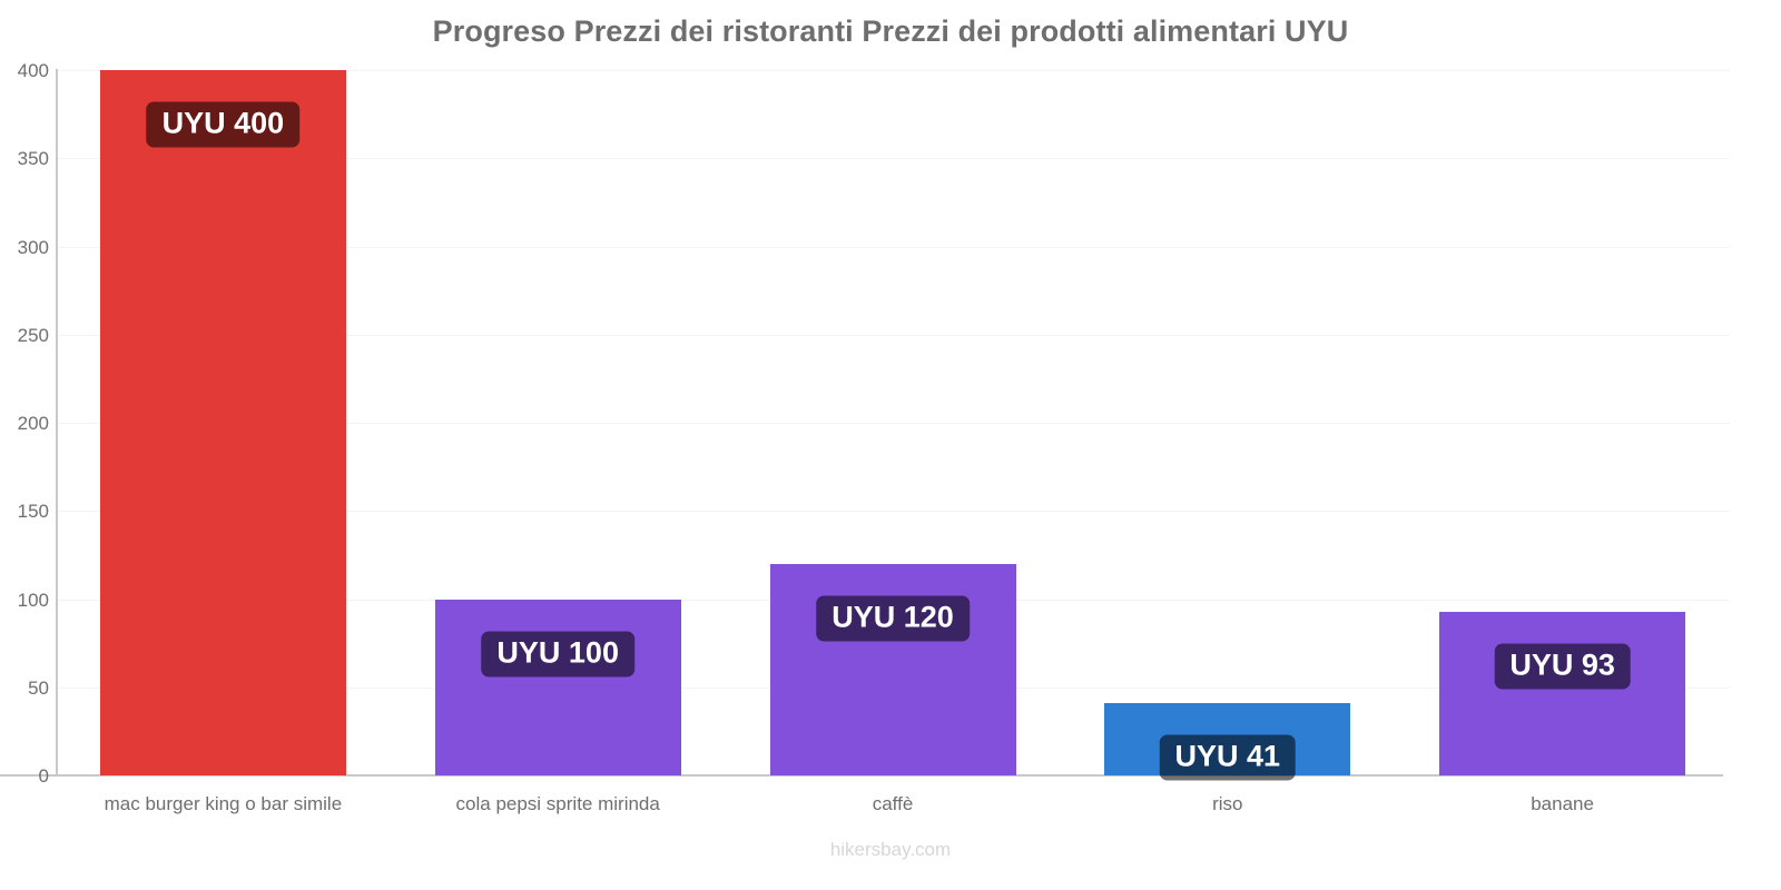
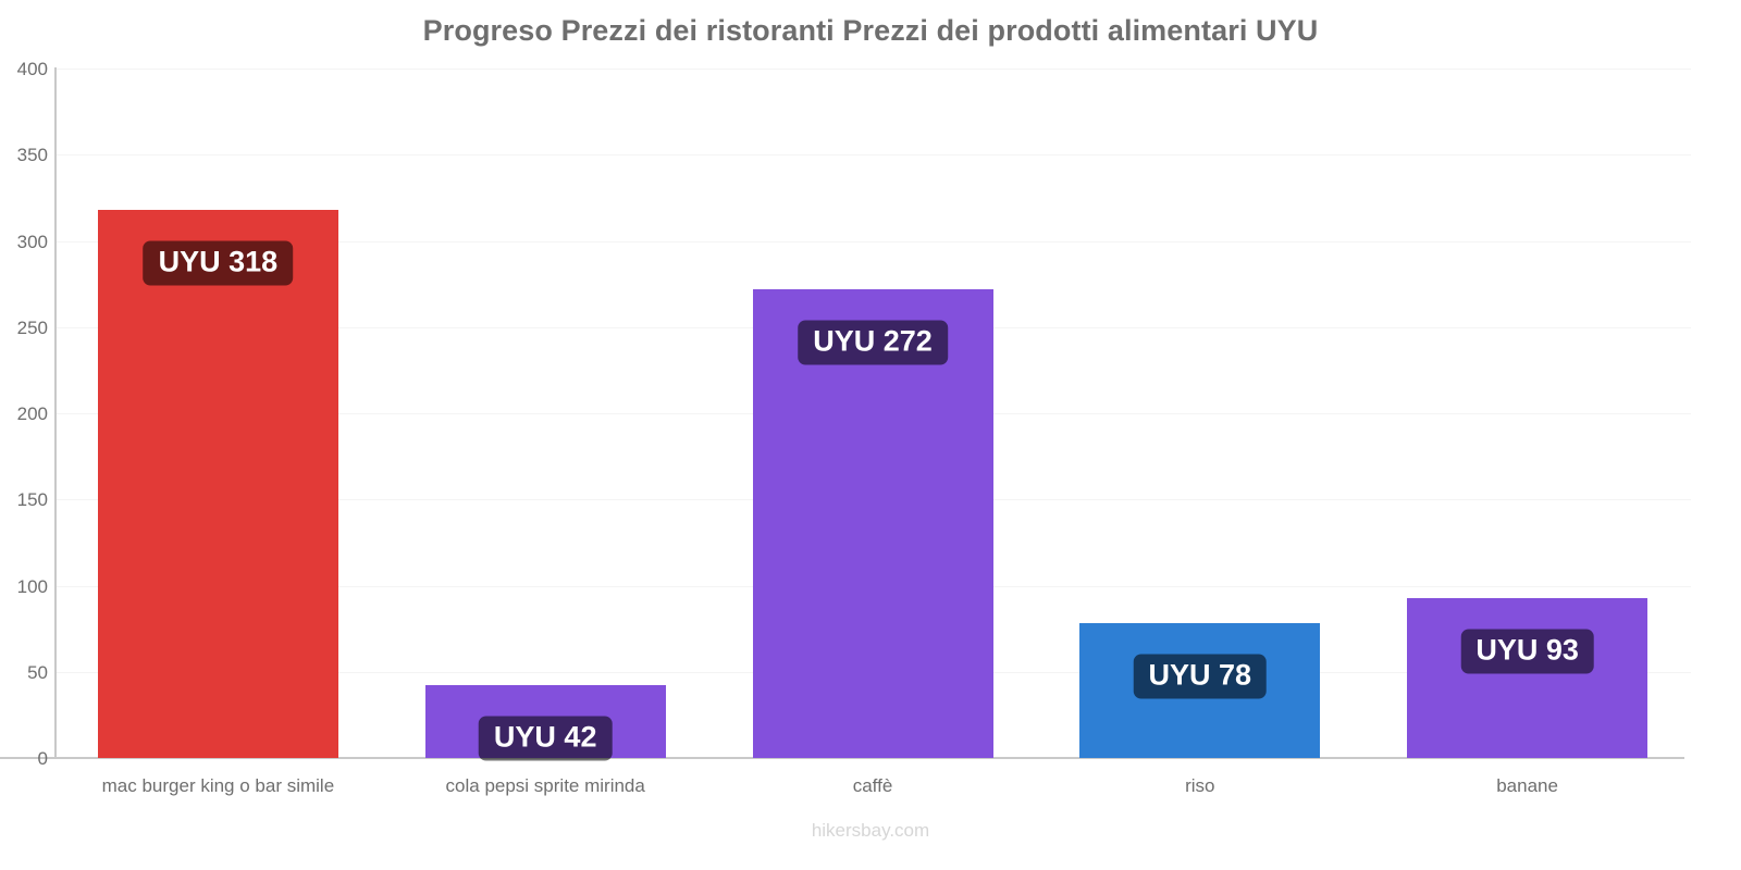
mac burger king o bar simile: 400 -> 318
cola pepsi sprite mirinda: 100 -> 42
caffè: 120 -> 272
riso: 41 -> 78
